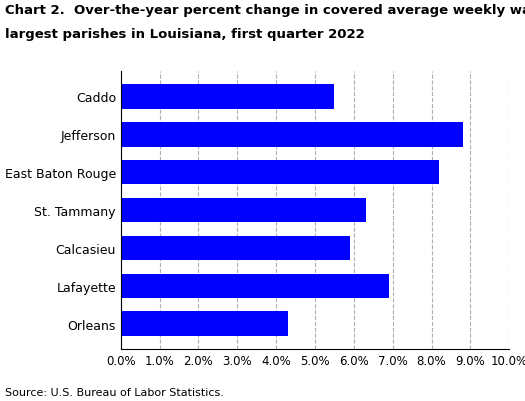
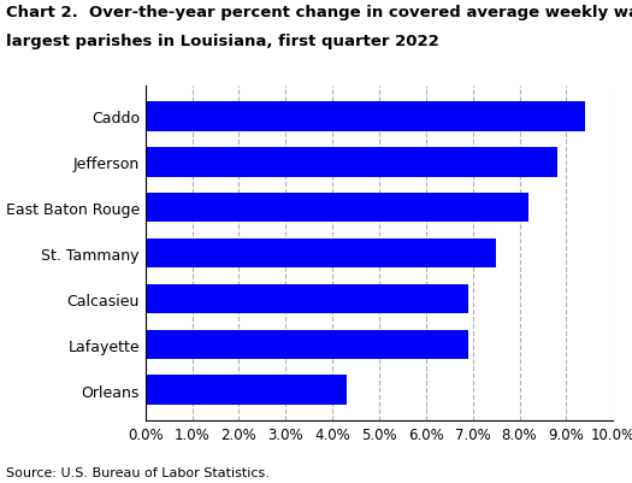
Caddo: 5.5% -> 9.4%
St. Tammany: 6.3% -> 7.5%
Calcasieu: 5.9% -> 6.9%
